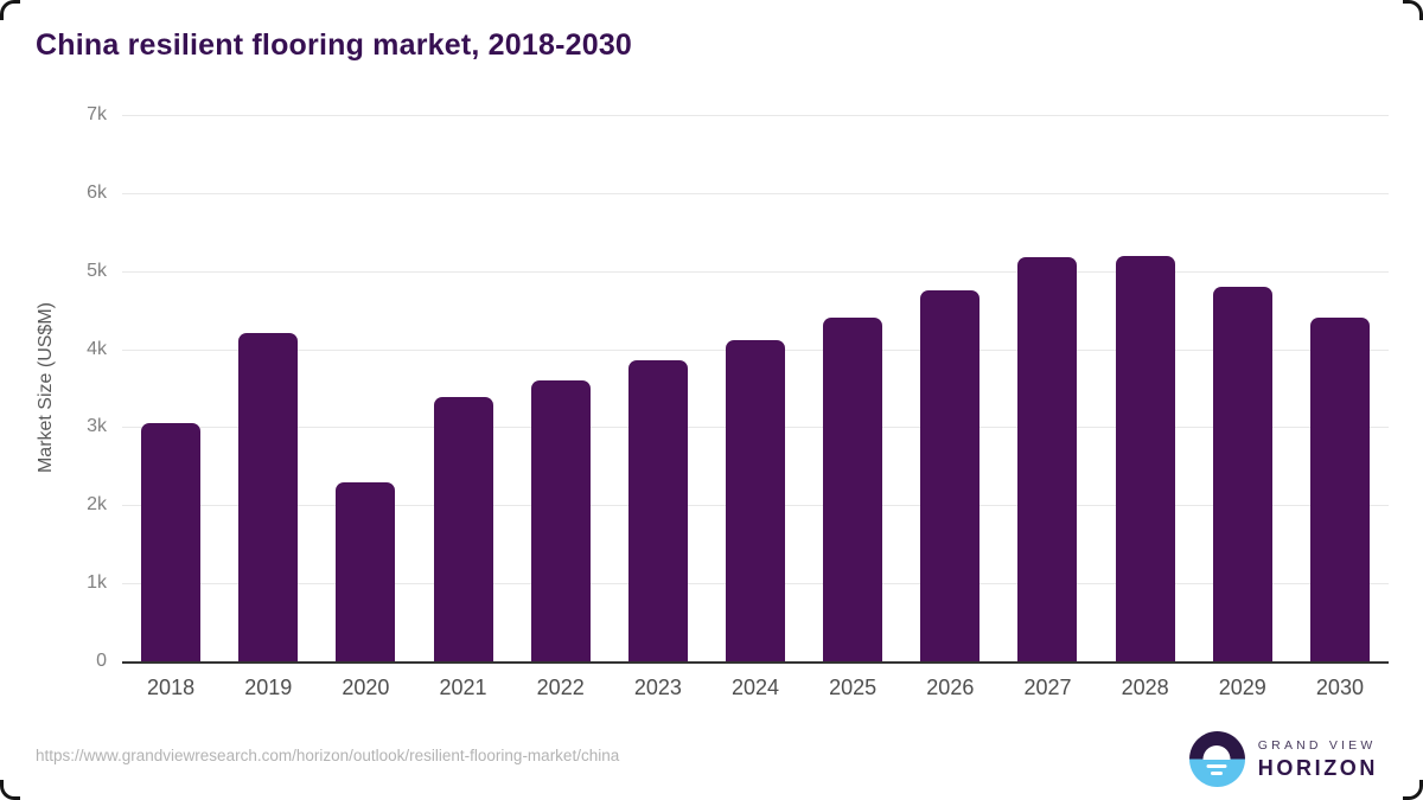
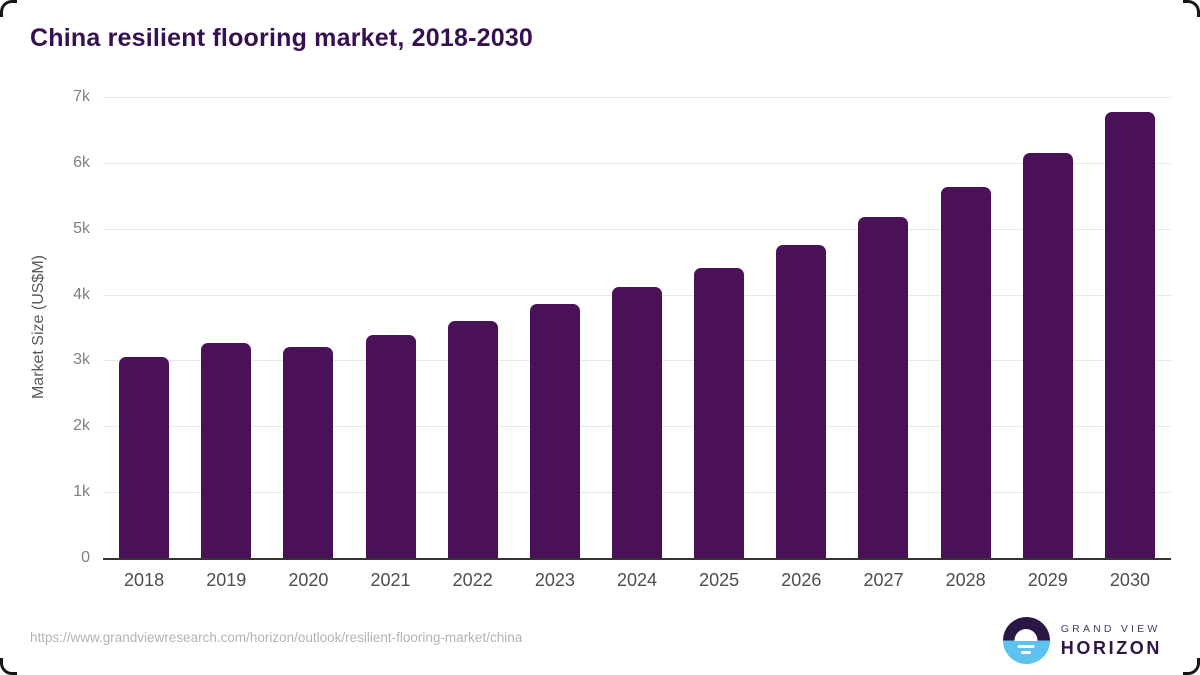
2019: 4.2k -> 3.3k
2020: 2.3k -> 3.2k
2028: 5.2k -> 5.6k
2029: 4.8k -> 6.2k
2030: 4.4k -> 6.8k
